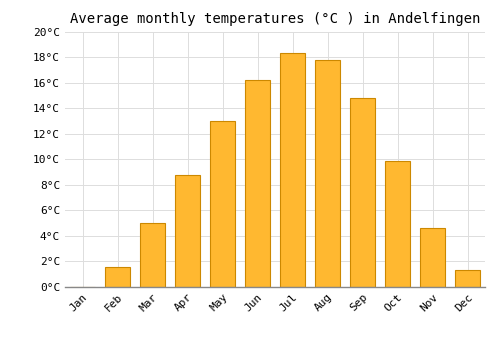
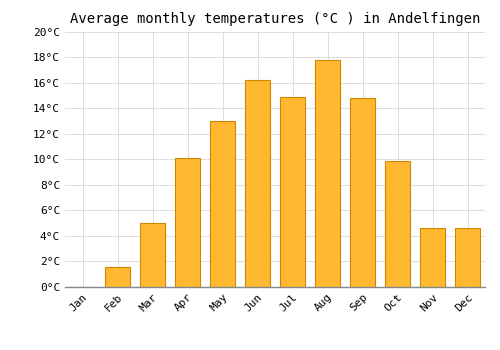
Apr: 8.8°C -> 10.1°C
Jul: 18.3°C -> 14.9°C
Dec: 1.3°C -> 4.6°C
